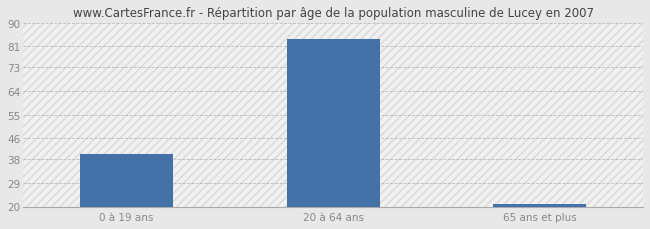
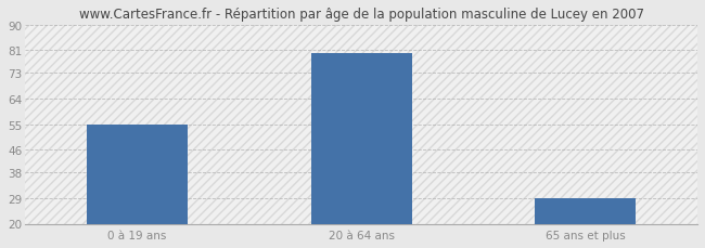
0 à 19 ans: 40 -> 55
20 à 64 ans: 84 -> 80
65 ans et plus: 21 -> 29
